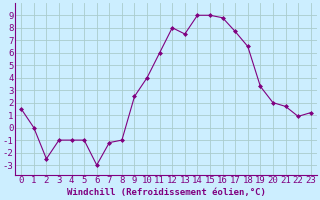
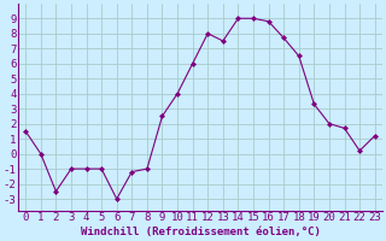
22: 0.9 -> 0.2
